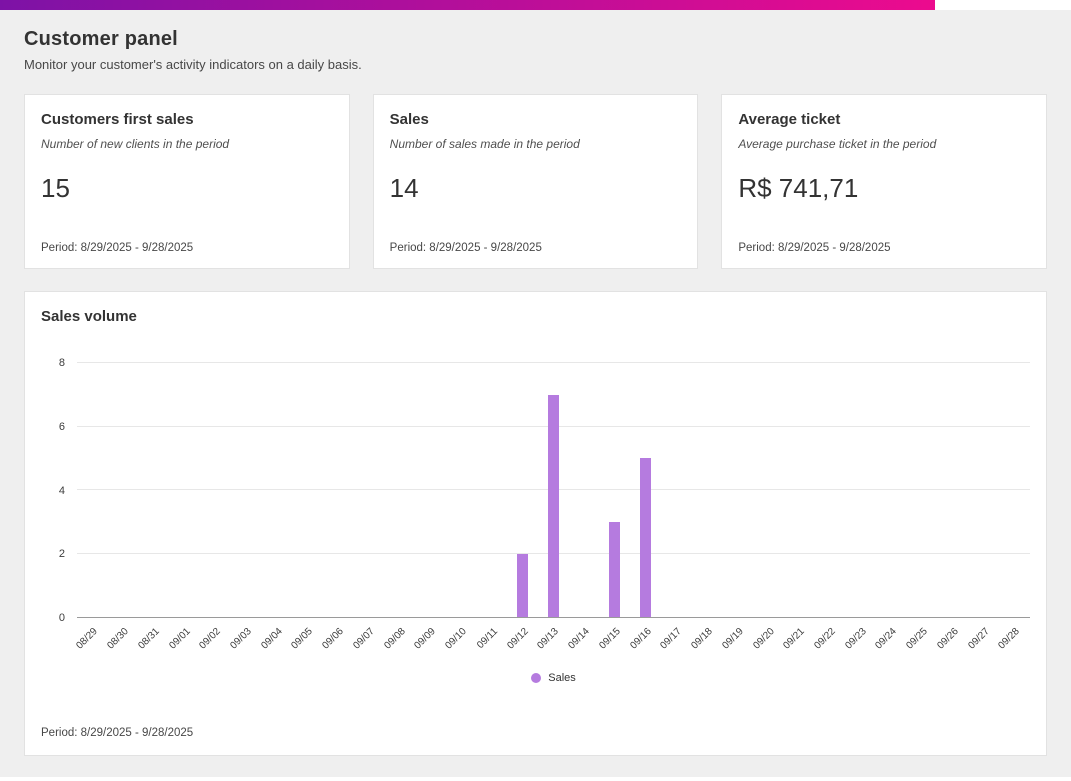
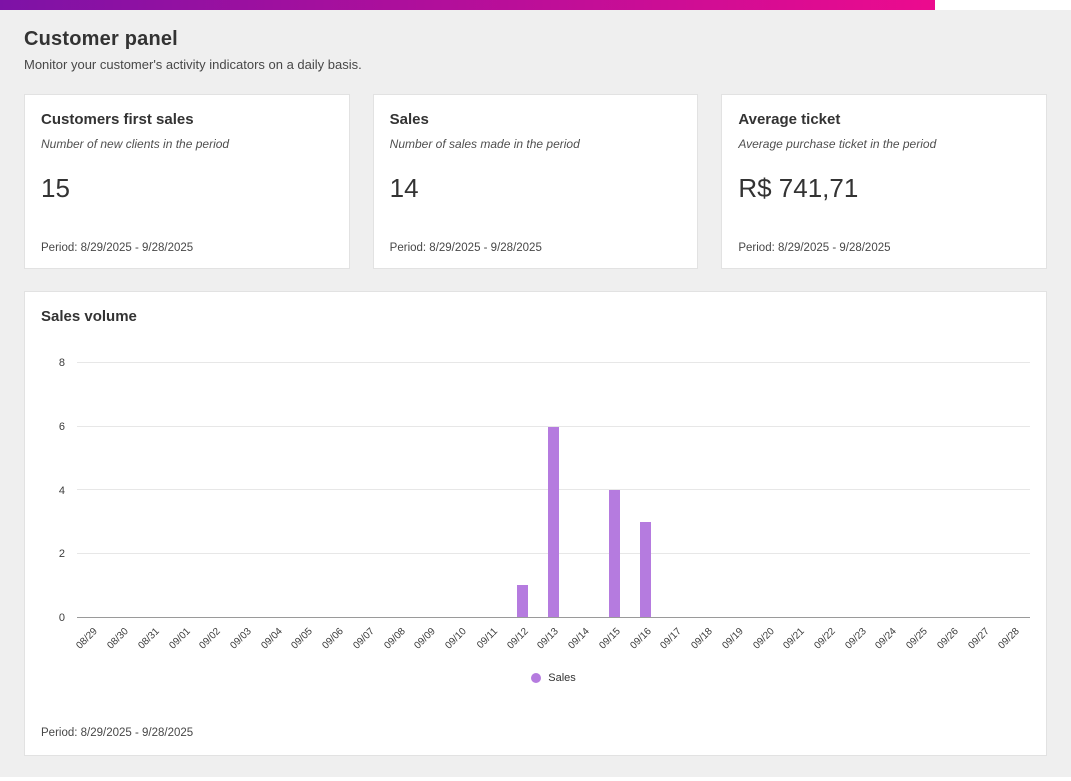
09/12: 2 -> 1
09/13: 7 -> 6
09/15: 3 -> 4
09/16: 5 -> 3
